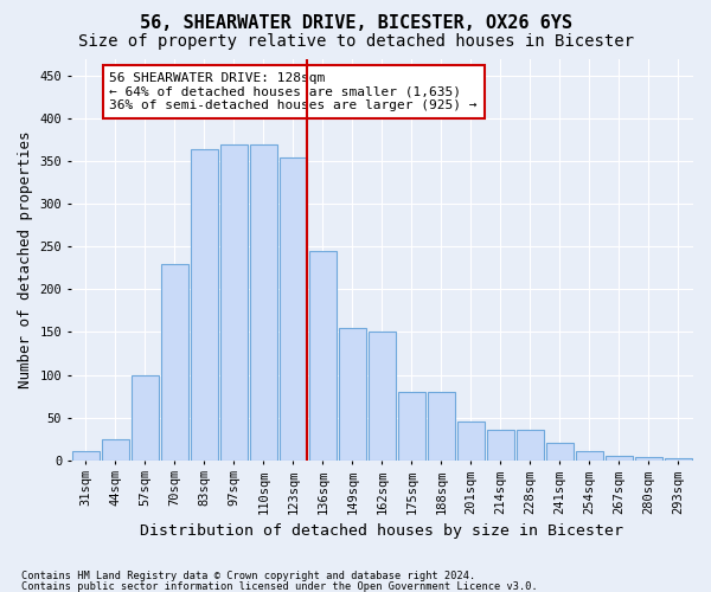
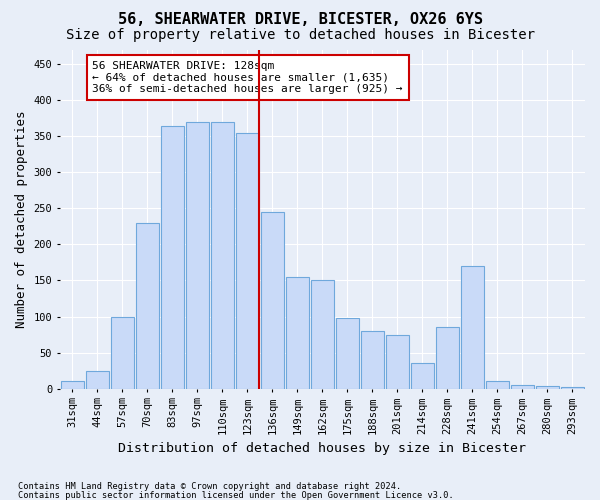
175sqm: 80 -> 98
201sqm: 45 -> 74
228sqm: 35 -> 86
241sqm: 20 -> 170
